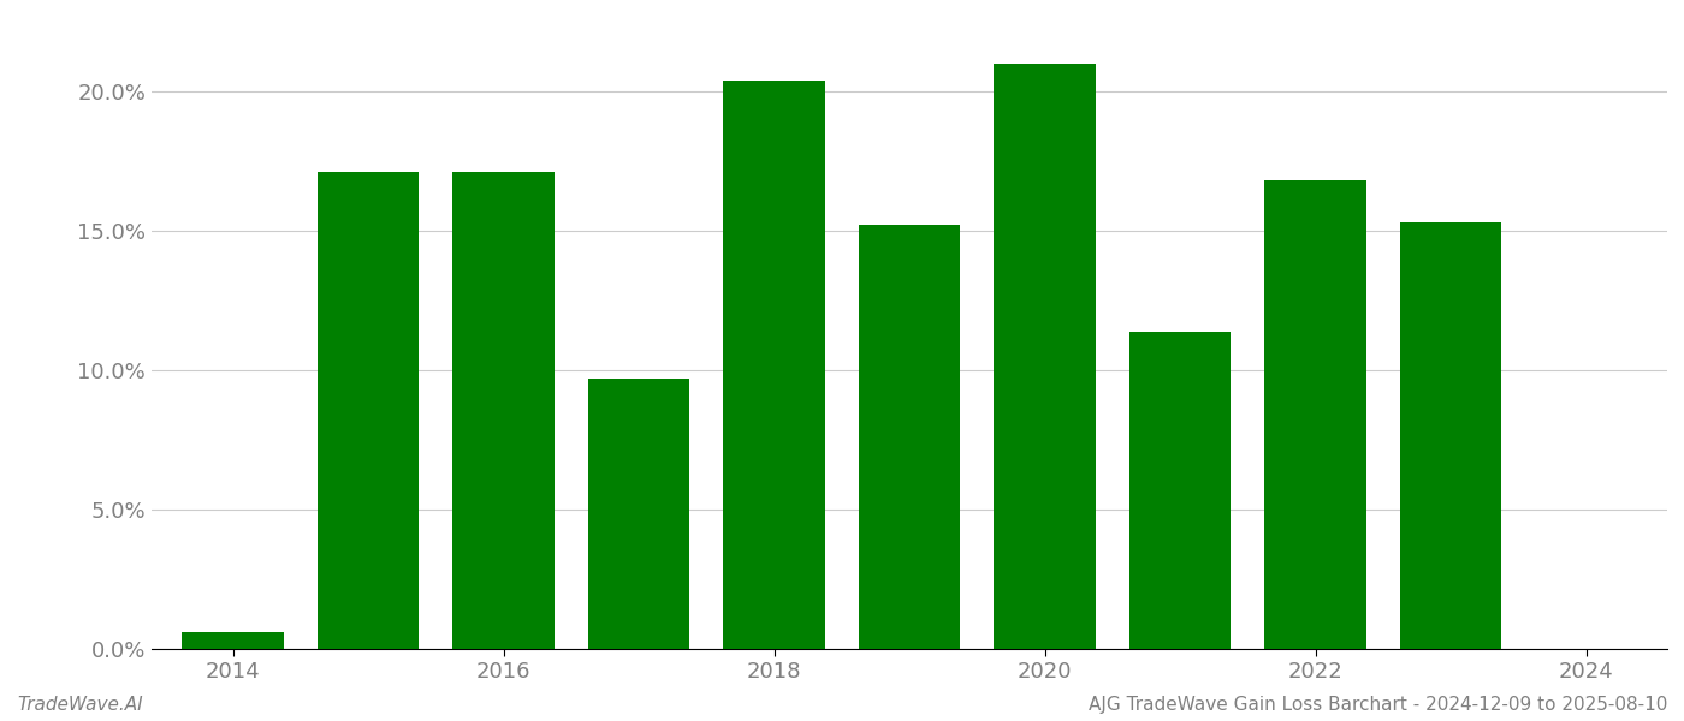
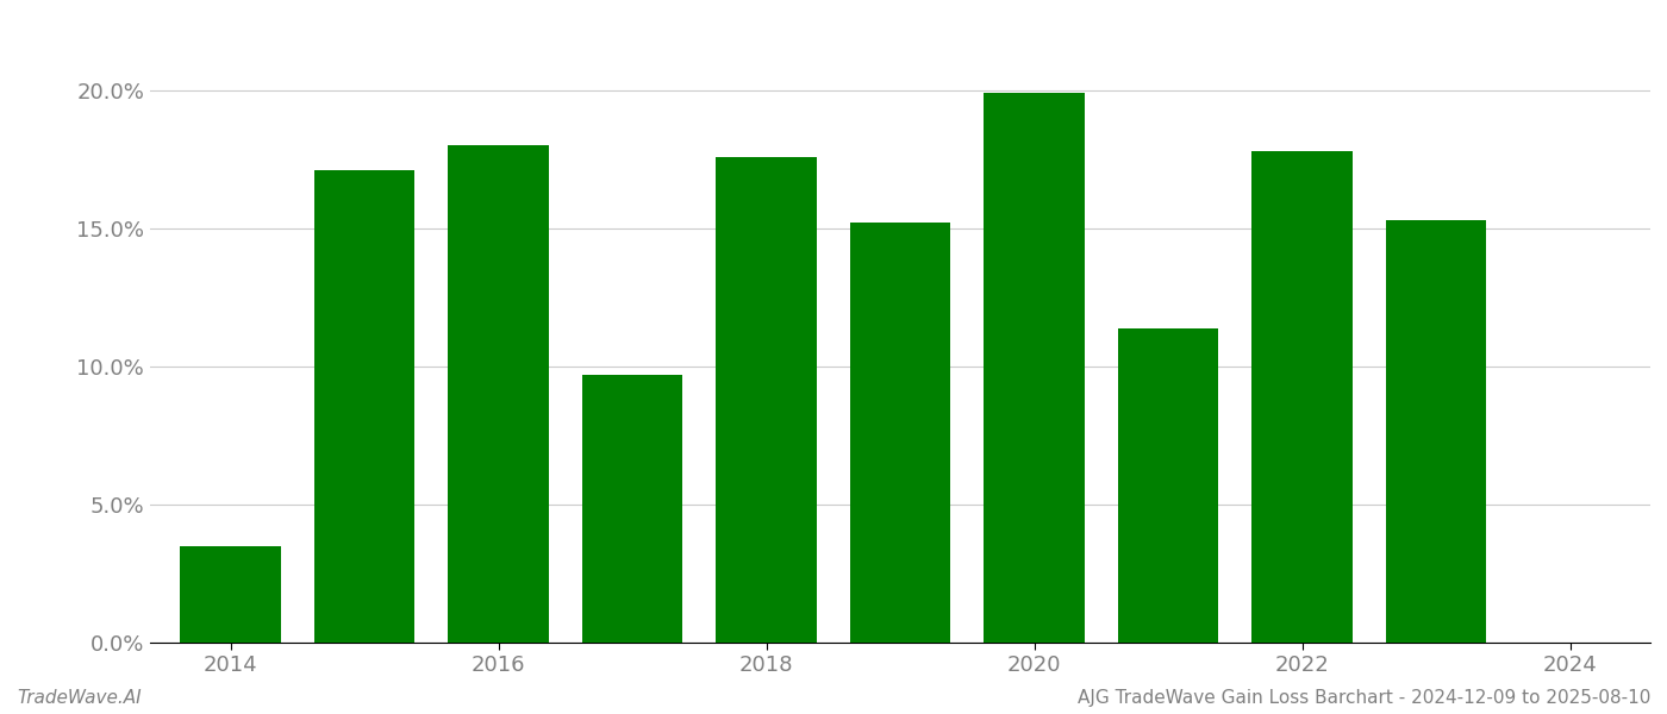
2014: 0.6% -> 3.5%
2016: 17.1% -> 18.0%
2018: 20.4% -> 17.6%
2020: 21.0% -> 19.9%
2022: 16.8% -> 17.8%
